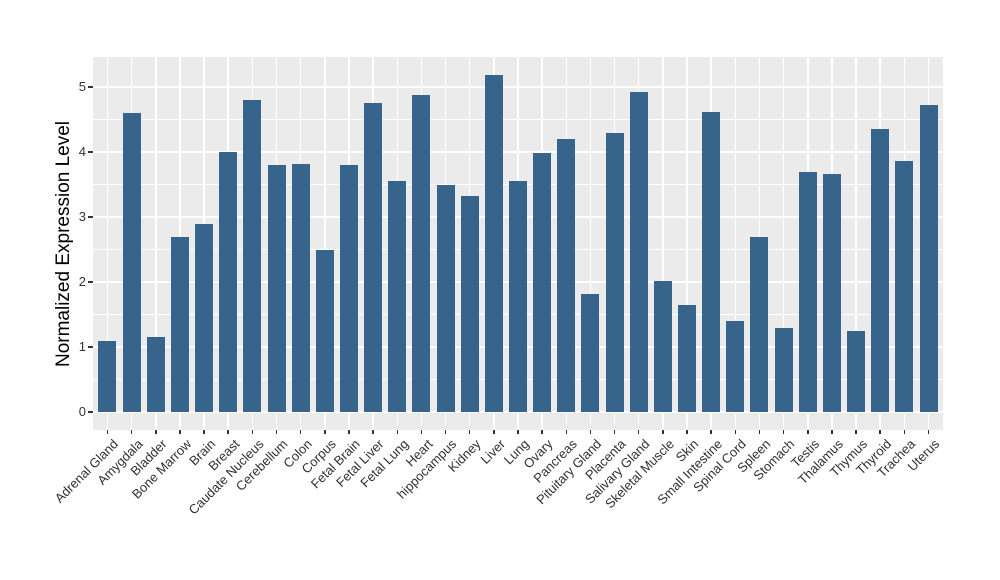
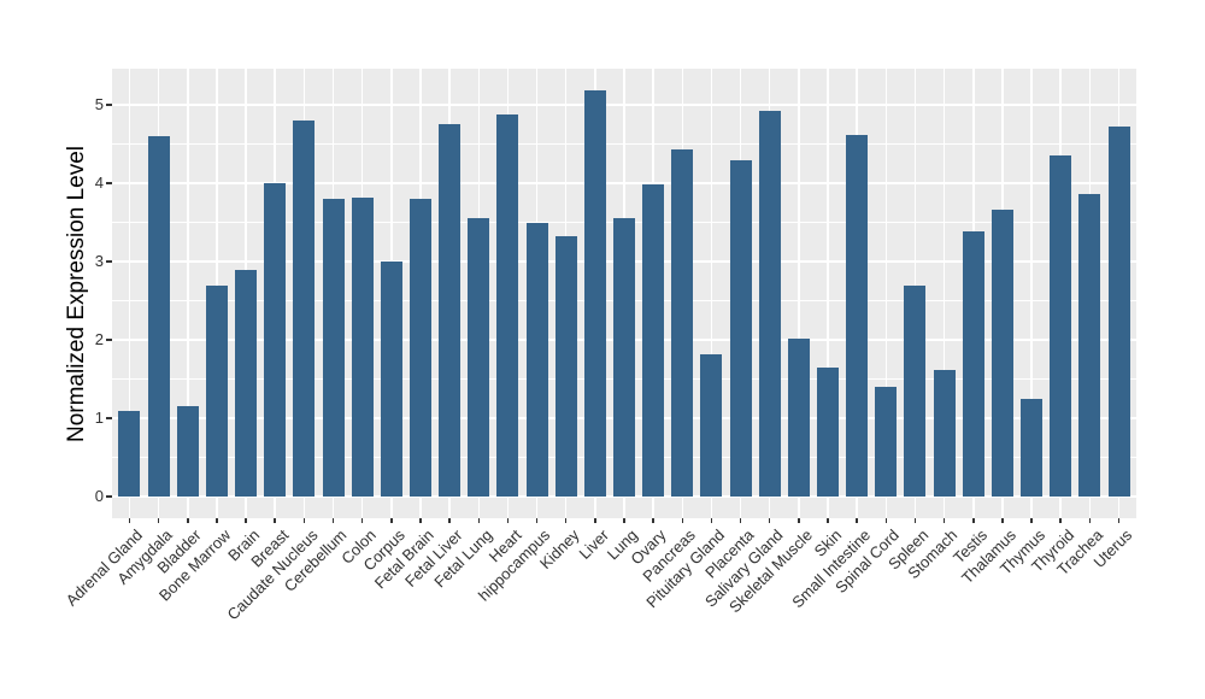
Corpus: 2.5 -> 3.0
Pancreas: 4.2 -> 4.4
Stomach: 1.3 -> 1.6
Testis: 3.7 -> 3.4
